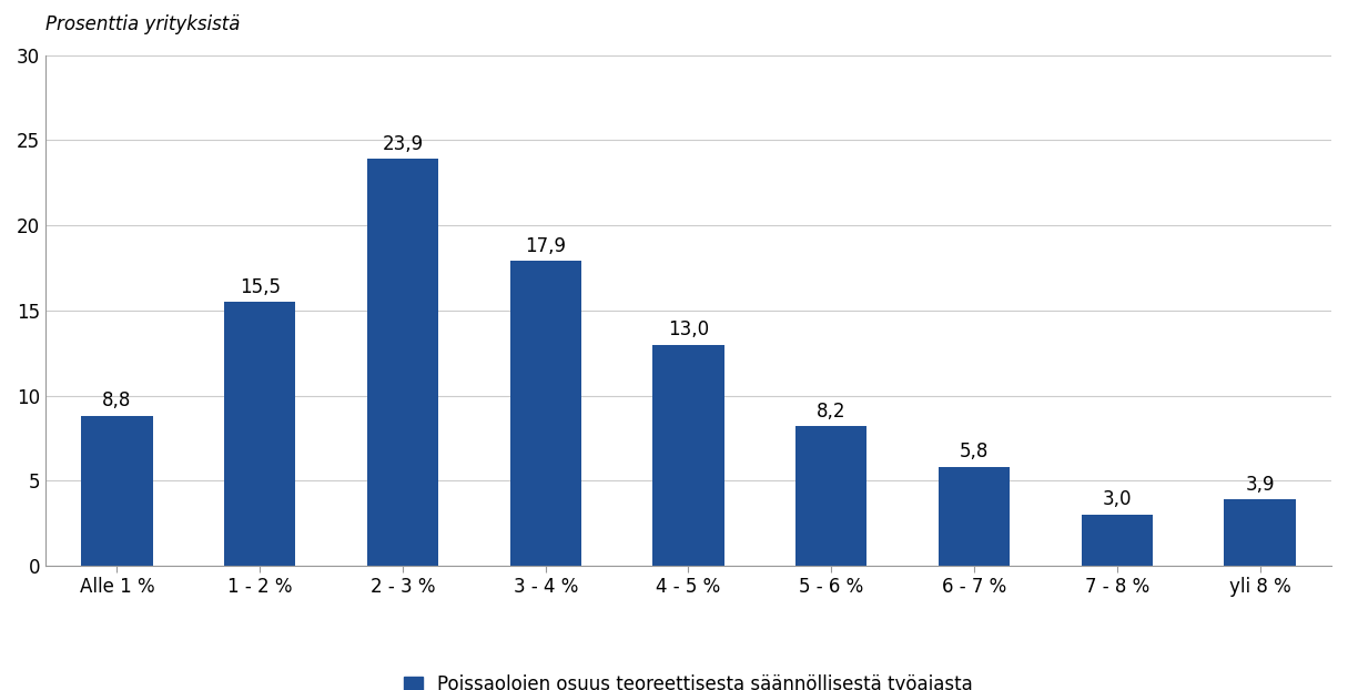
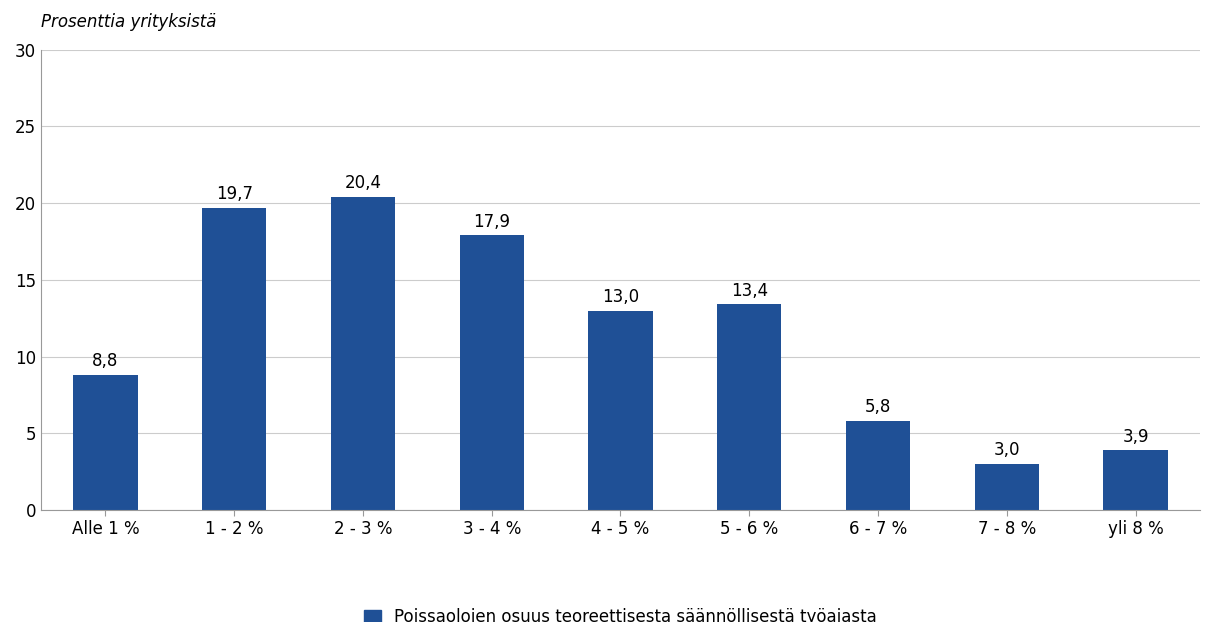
1 - 2 %: 15,5 -> 19,7
2 - 3 %: 23,9 -> 20,4
5 - 6 %: 8,2 -> 13,4
